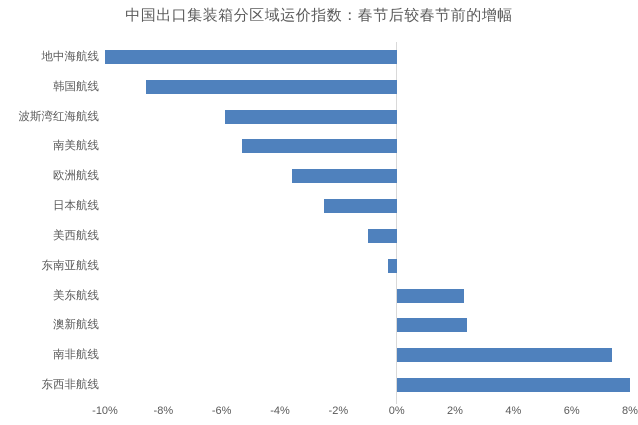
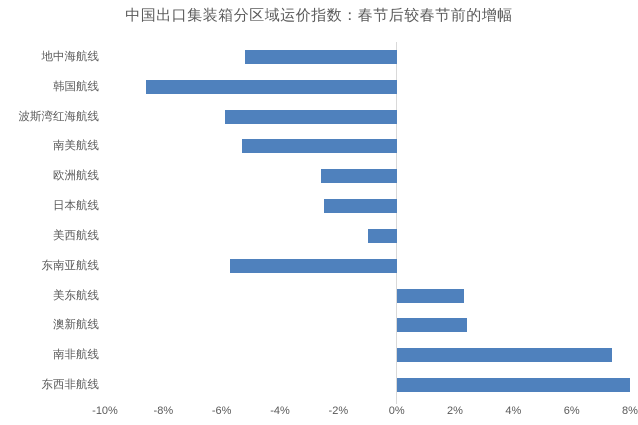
地中海航线: -10.0% -> -5.2%
欧洲航线: -3.6% -> -2.6%
东南亚航线: -0.3% -> -5.7%
